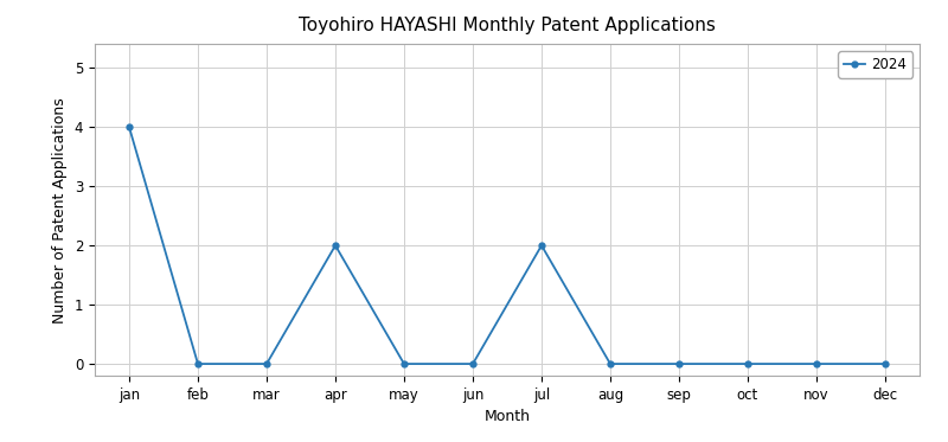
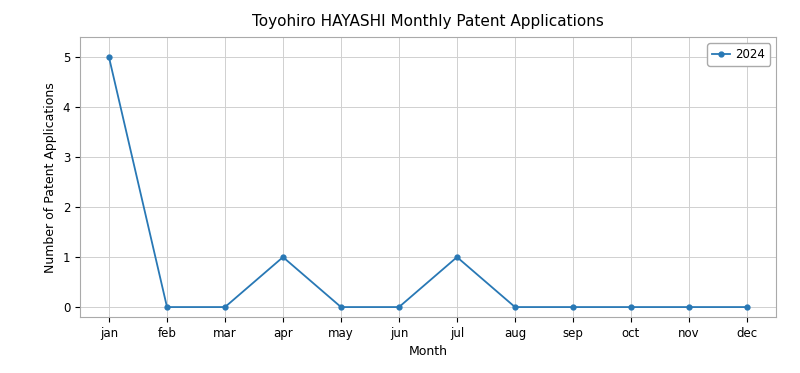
jan: 4 -> 5
apr: 2 -> 1
jul: 2 -> 1
